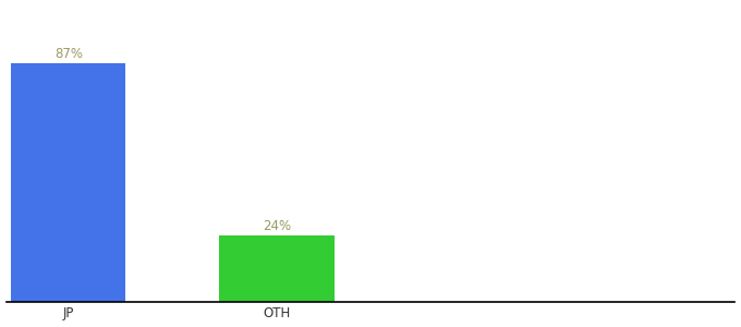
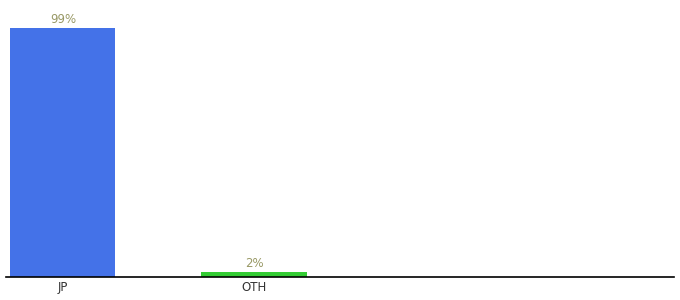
JP: 87% -> 99%
OTH: 24% -> 2%
